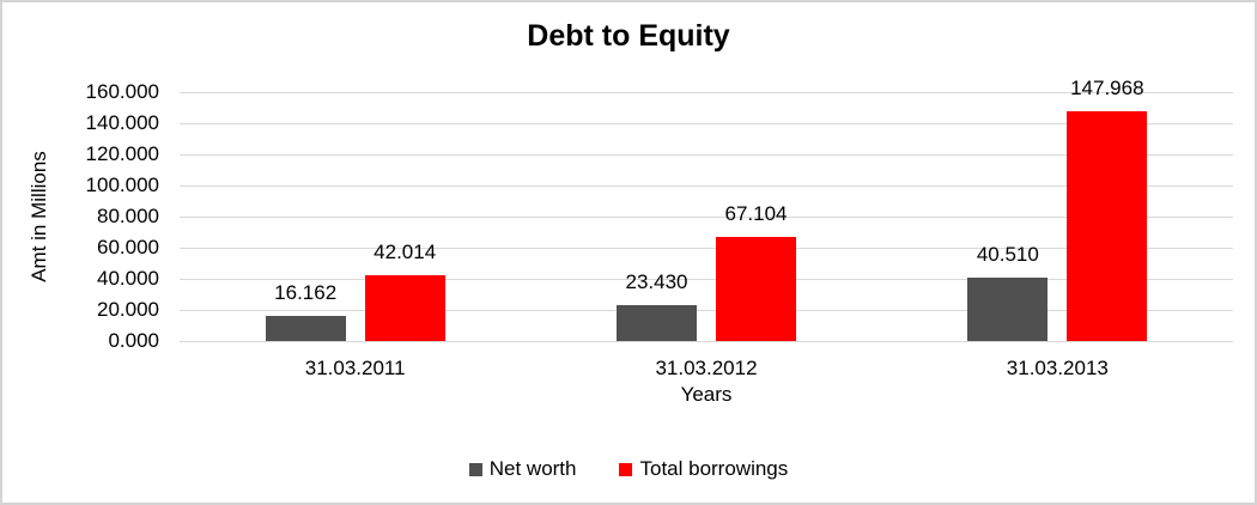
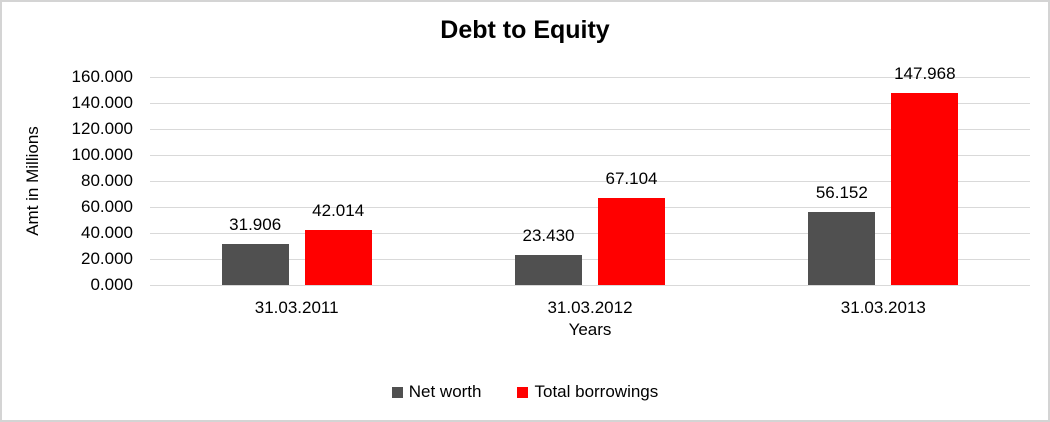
Net worth/31.03.2011: 16.162 -> 31.906
Net worth/31.03.2013: 40.510 -> 56.152
